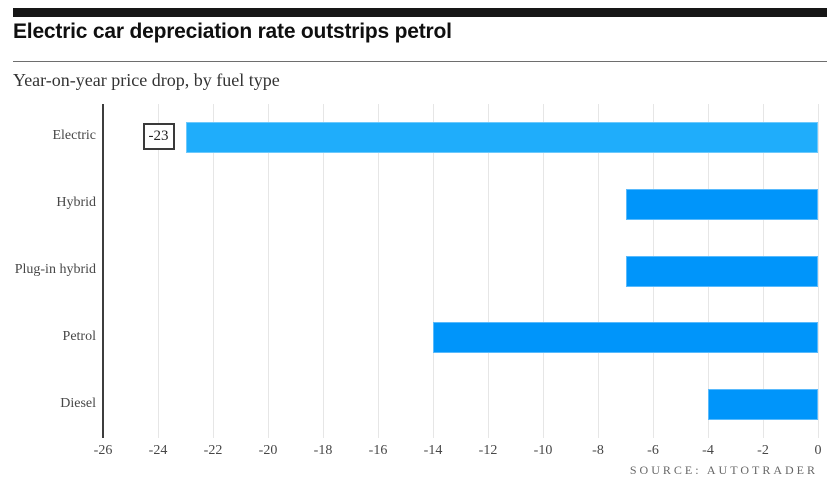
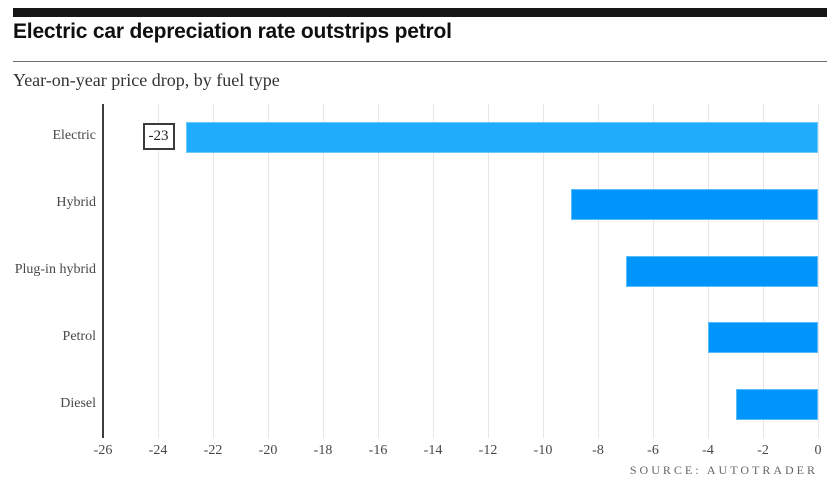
Hybrid: -7 -> -9
Petrol: -14 -> -4
Diesel: -4 -> -3
